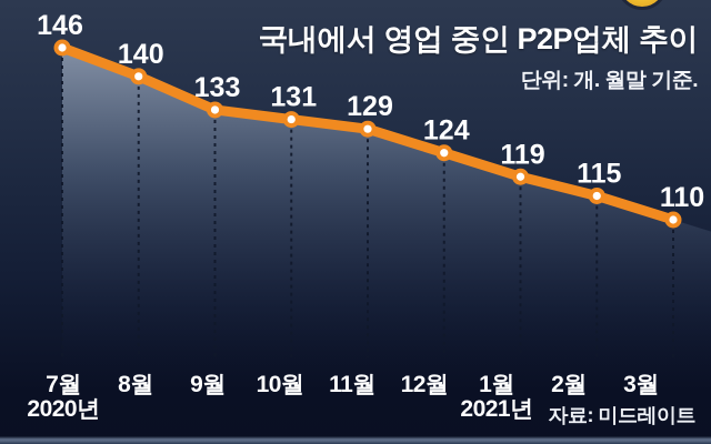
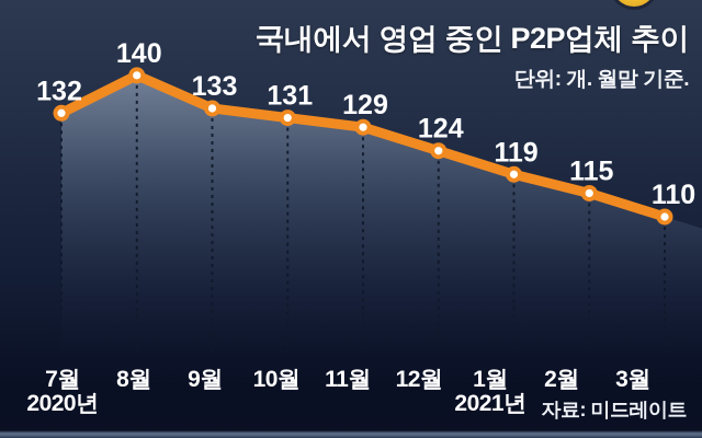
7월: 146 -> 132
